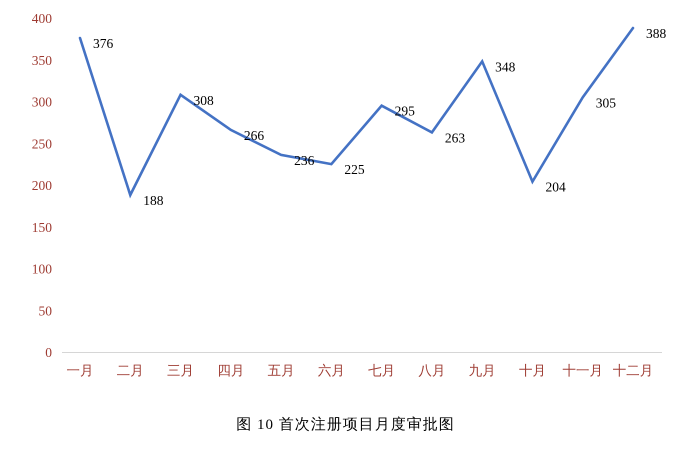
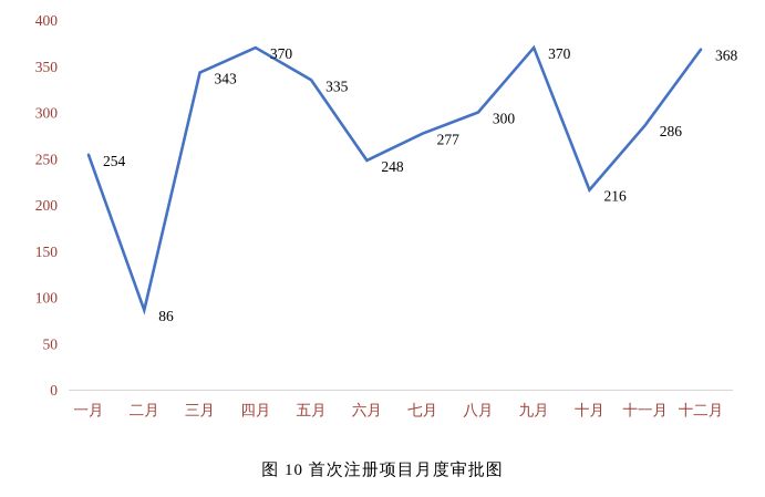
一月: 376 -> 254
二月: 188 -> 86
三月: 308 -> 343
四月: 266 -> 370
五月: 236 -> 335
六月: 225 -> 248
七月: 295 -> 277
八月: 263 -> 300
九月: 348 -> 370
十月: 204 -> 216
十一月: 305 -> 286
十二月: 388 -> 368
